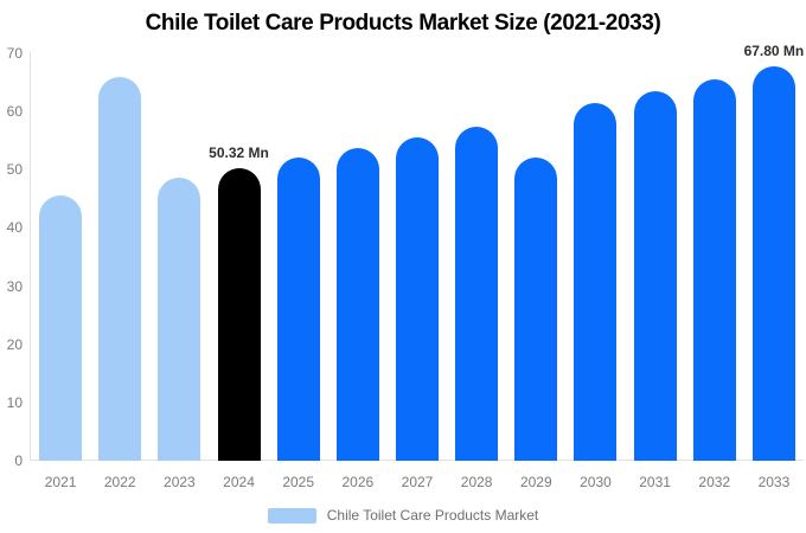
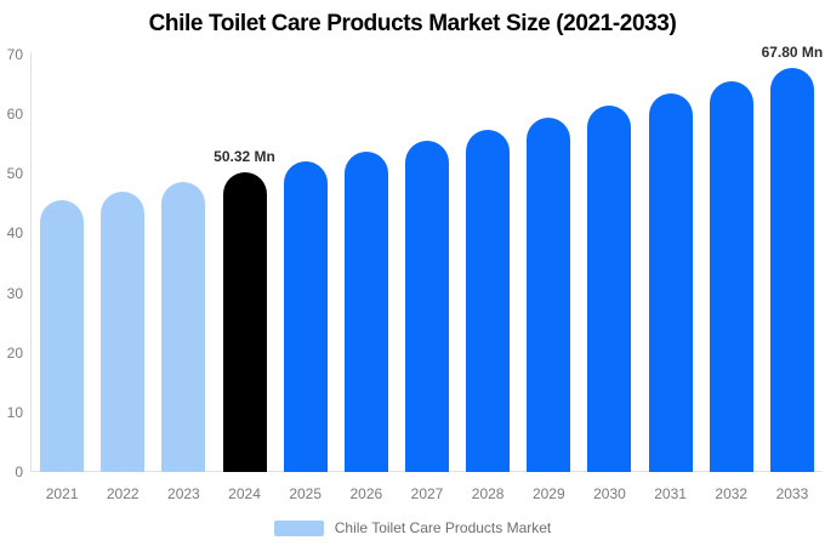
2022: 66 -> 47
2029: 52 -> 59
